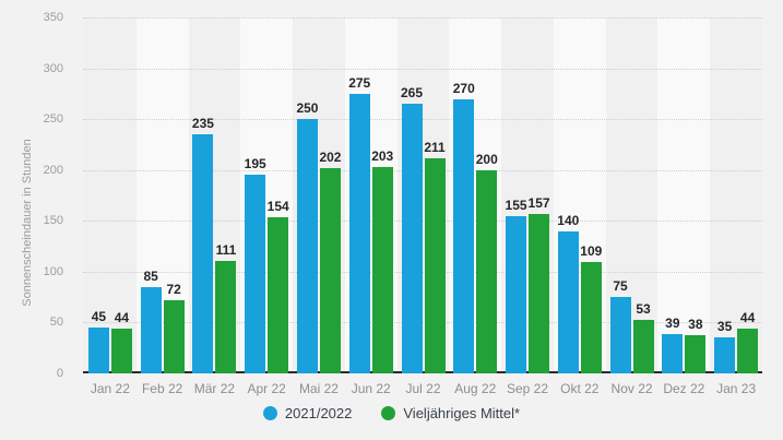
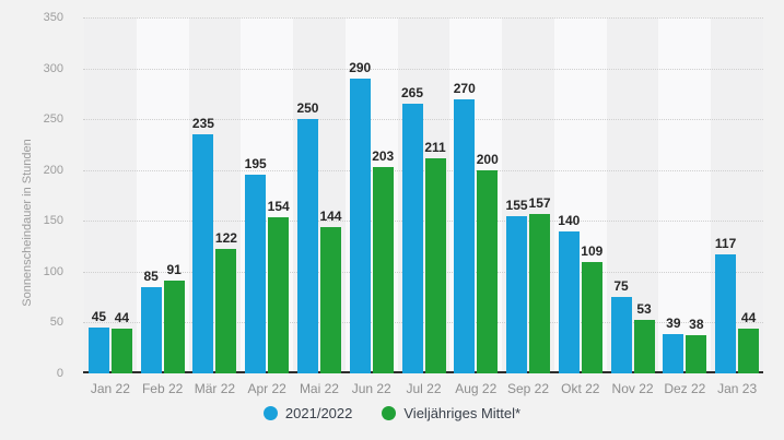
Vieljähriges Mittel*/Feb 22: 72 -> 91
Vieljähriges Mittel*/Mär 22: 111 -> 122
Vieljähriges Mittel*/Mai 22: 202 -> 144
2021/2022/Jun 22: 275 -> 290
2021/2022/Jan 23: 35 -> 117
